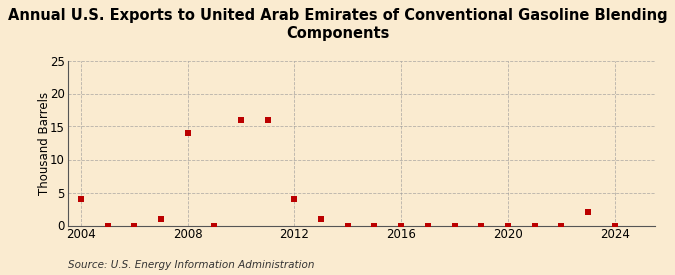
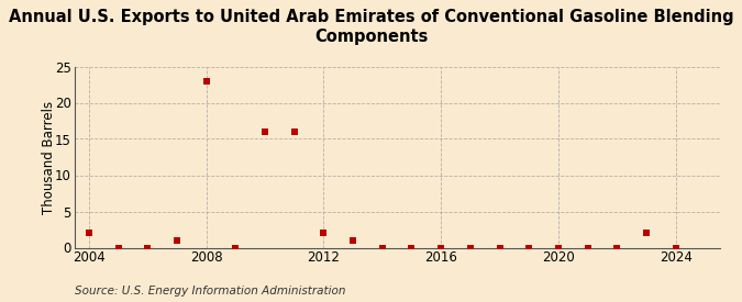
2004: 4 -> 2
2008: 14 -> 23
2012: 4 -> 2
